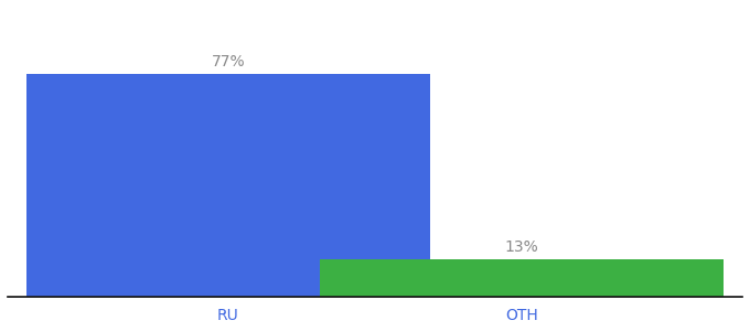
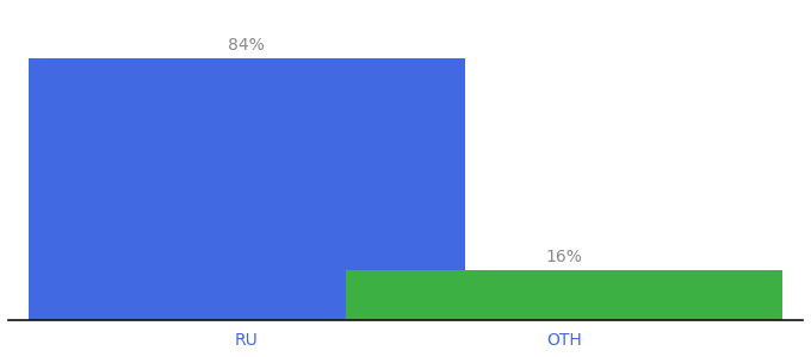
RU: 77% -> 84%
OTH: 13% -> 16%
